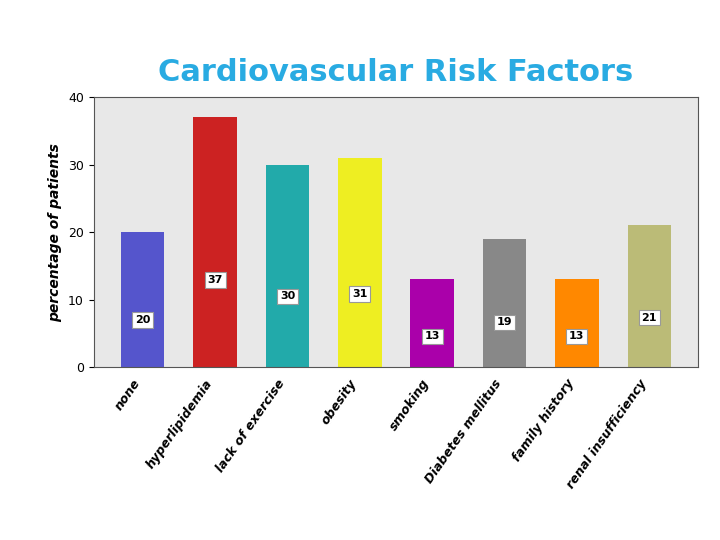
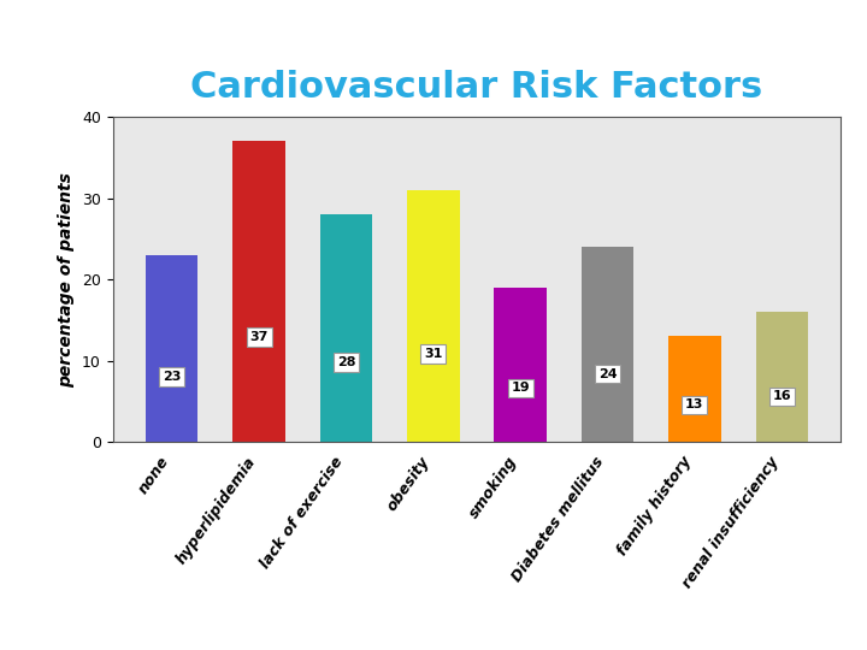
none: 20 -> 23
lack of exercise: 30 -> 28
smoking: 13 -> 19
Diabetes mellitus: 19 -> 24
renal insufficiency: 21 -> 16
